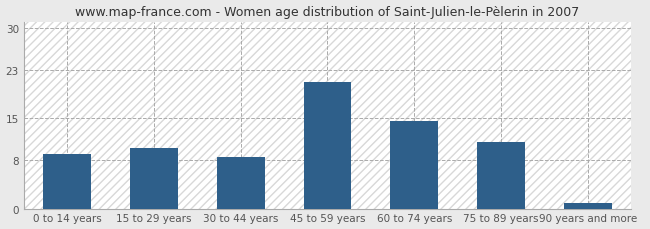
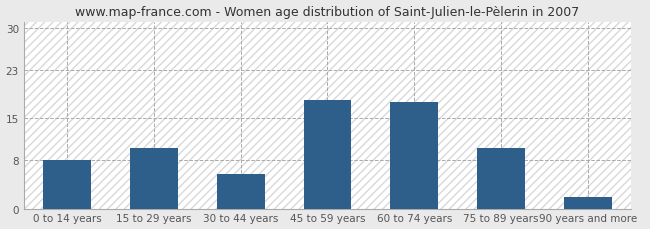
0 to 14 years: 9.0 -> 8.0
30 to 44 years: 8.5 -> 5.8
45 to 59 years: 21.0 -> 18.0
60 to 74 years: 14.5 -> 17.6
75 to 89 years: 11.0 -> 10.0
90 years and more: 1.0 -> 2.0
